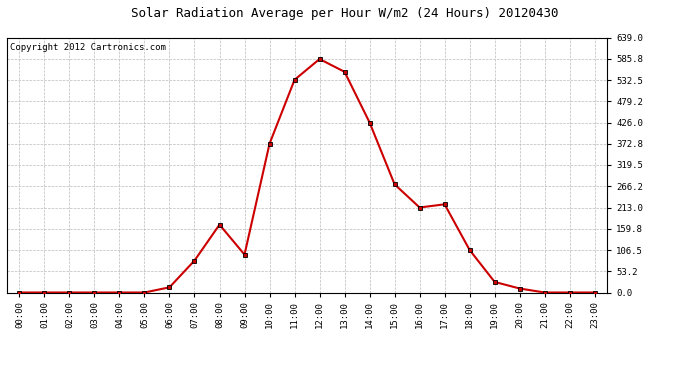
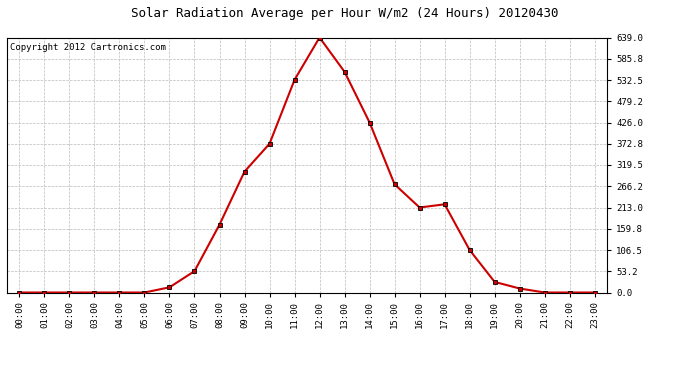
07:00: 80 -> 54
09:00: 95 -> 303
12:00: 585 -> 639
